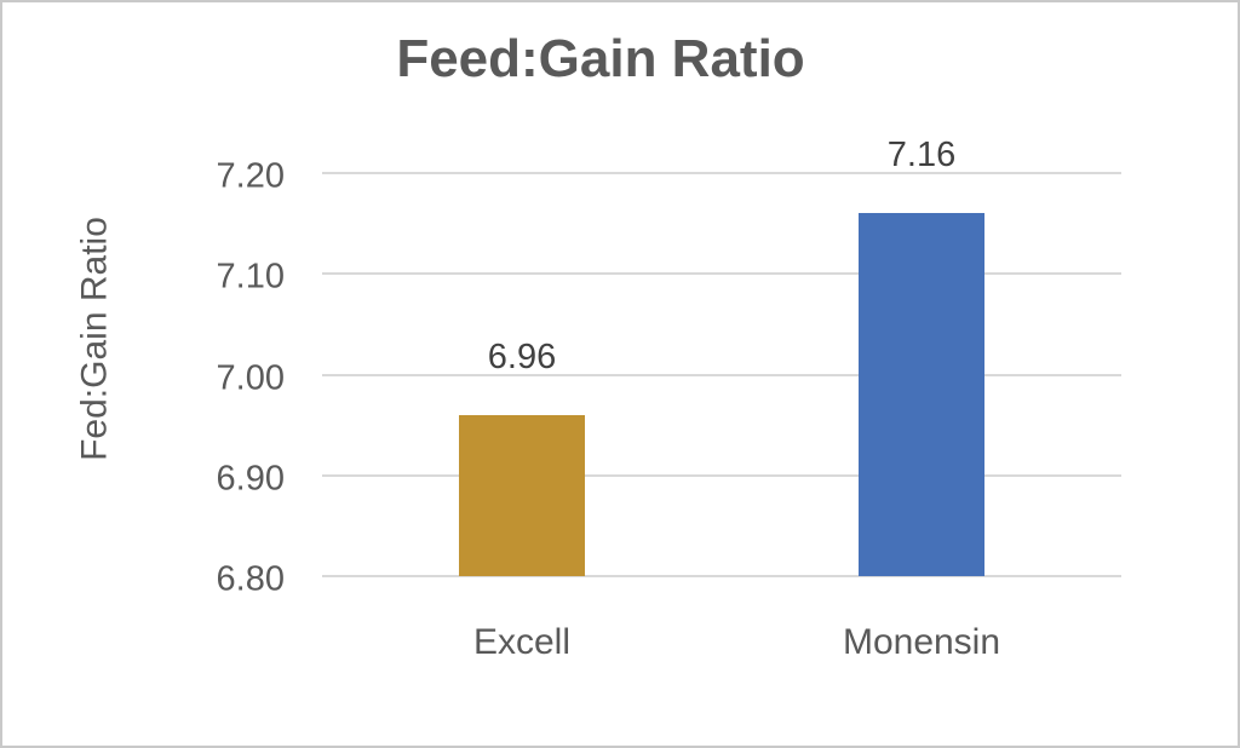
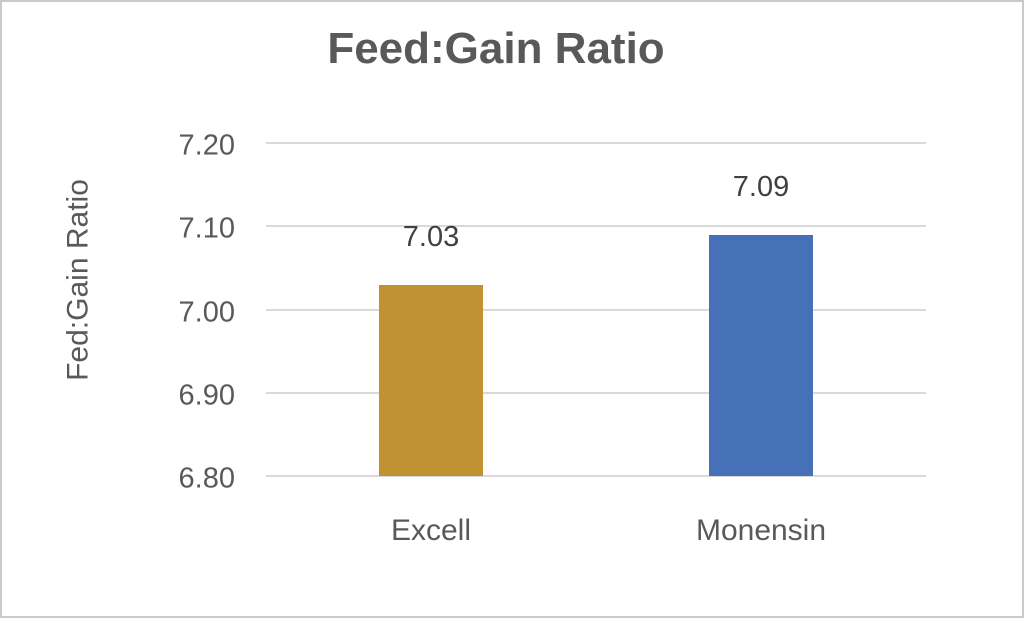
Excell: 6.96 -> 7.03
Monensin: 7.16 -> 7.09
